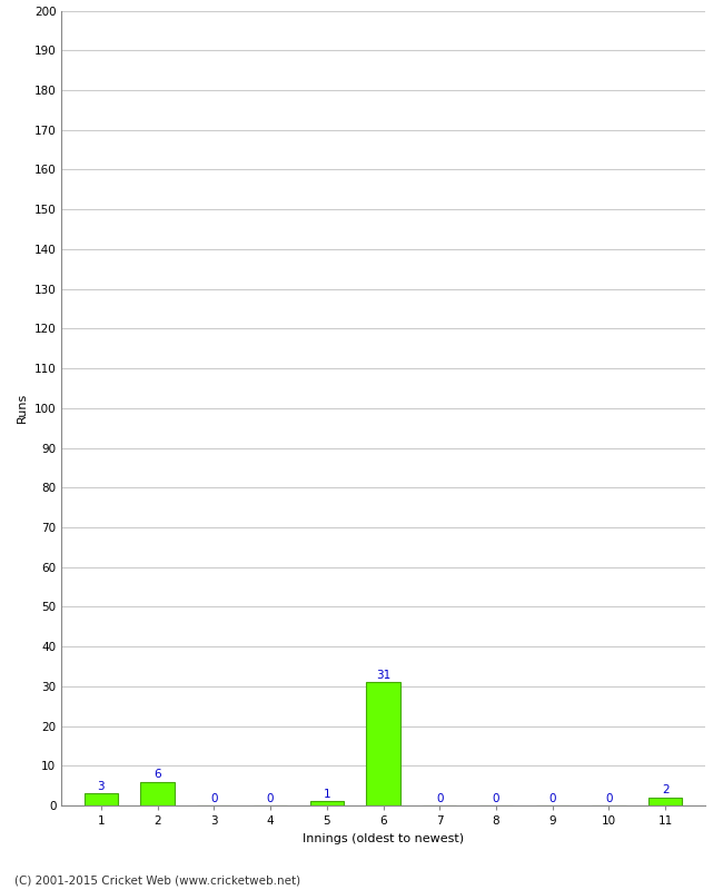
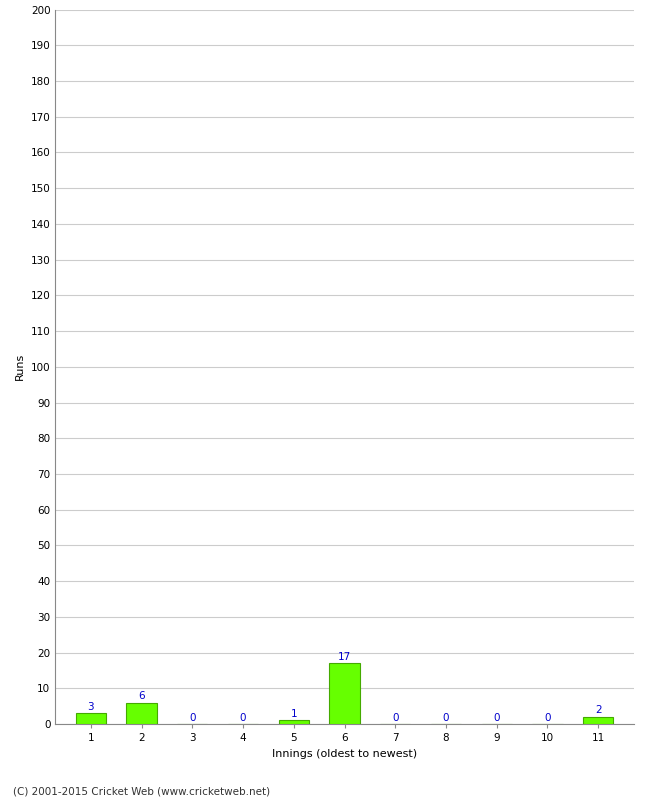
6: 31 -> 17
